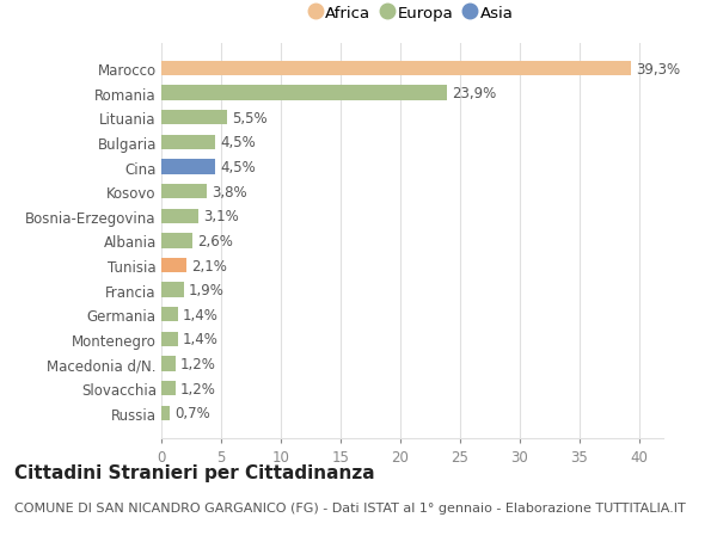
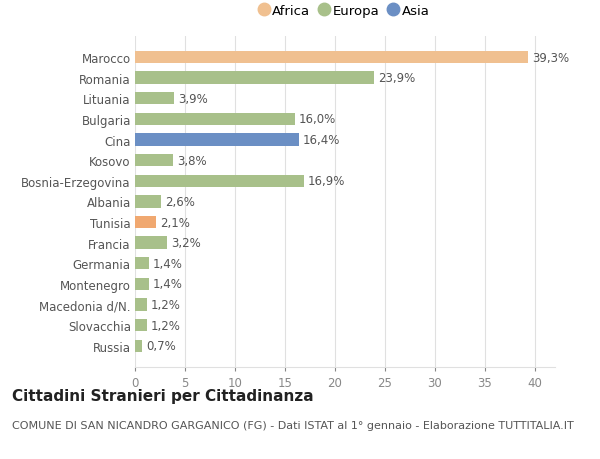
Lituania: 5,5% -> 3,9%
Bulgaria: 4,5% -> 16,0%
Cina: 4,5% -> 16,4%
Bosnia-Erzegovina: 3,1% -> 16,9%
Francia: 1,9% -> 3,2%
